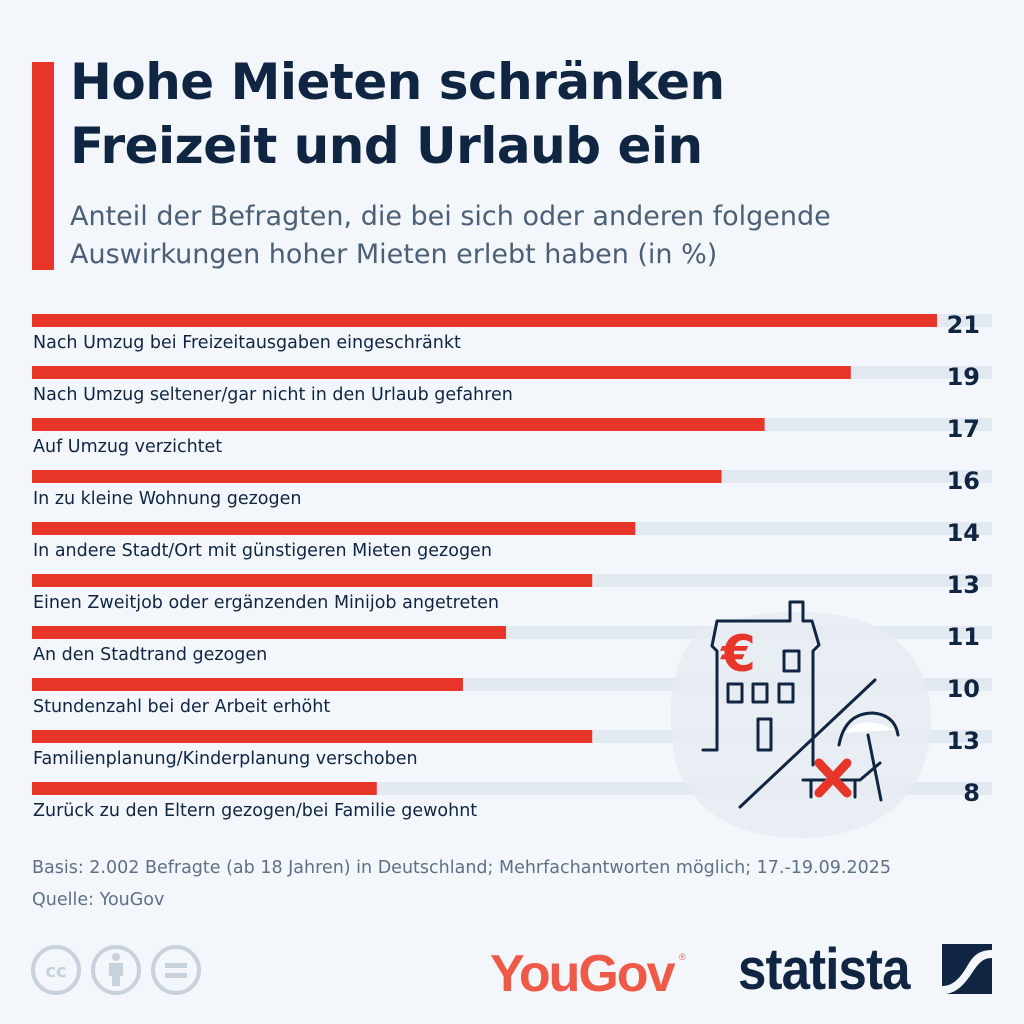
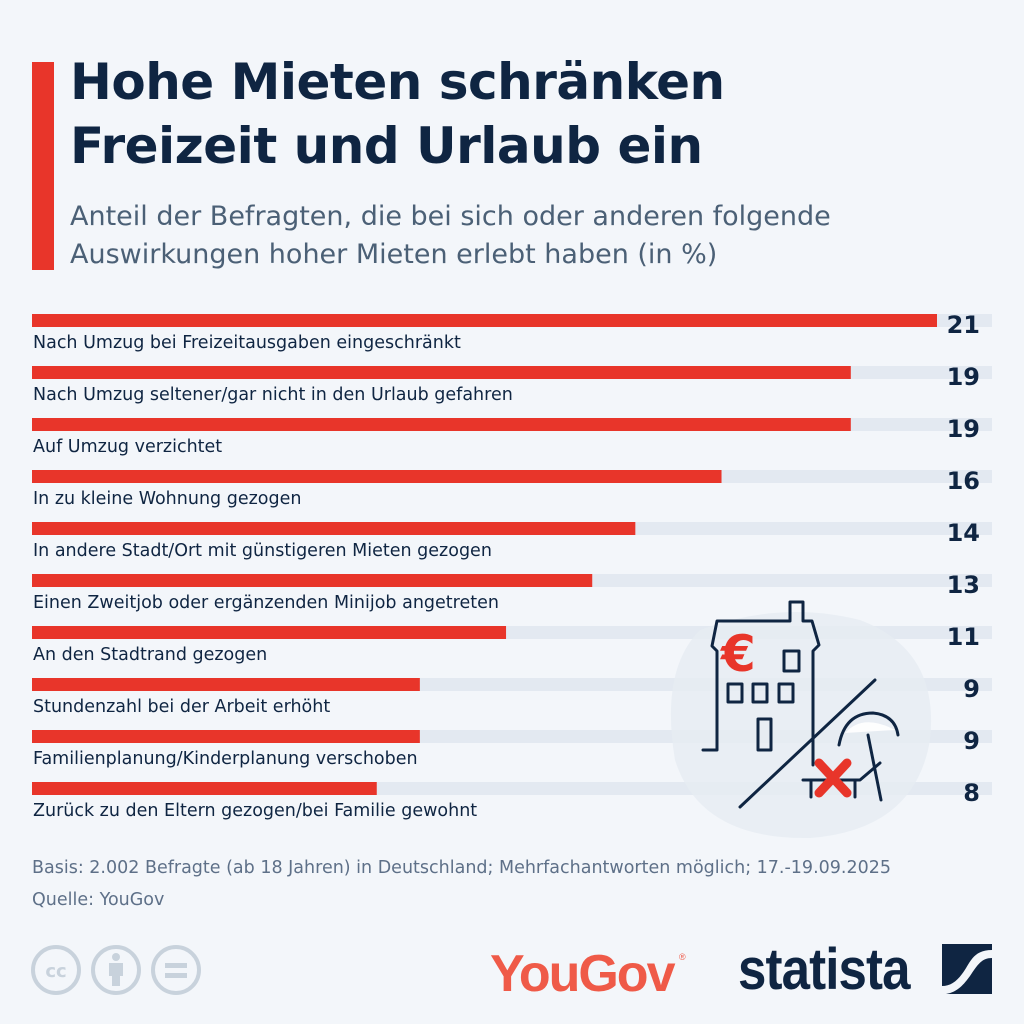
Auf Umzug verzichtet: 17 -> 19
Stundenzahl bei der Arbeit erhöht: 10 -> 9
Familienplanung/Kinderplanung verschoben: 13 -> 9
